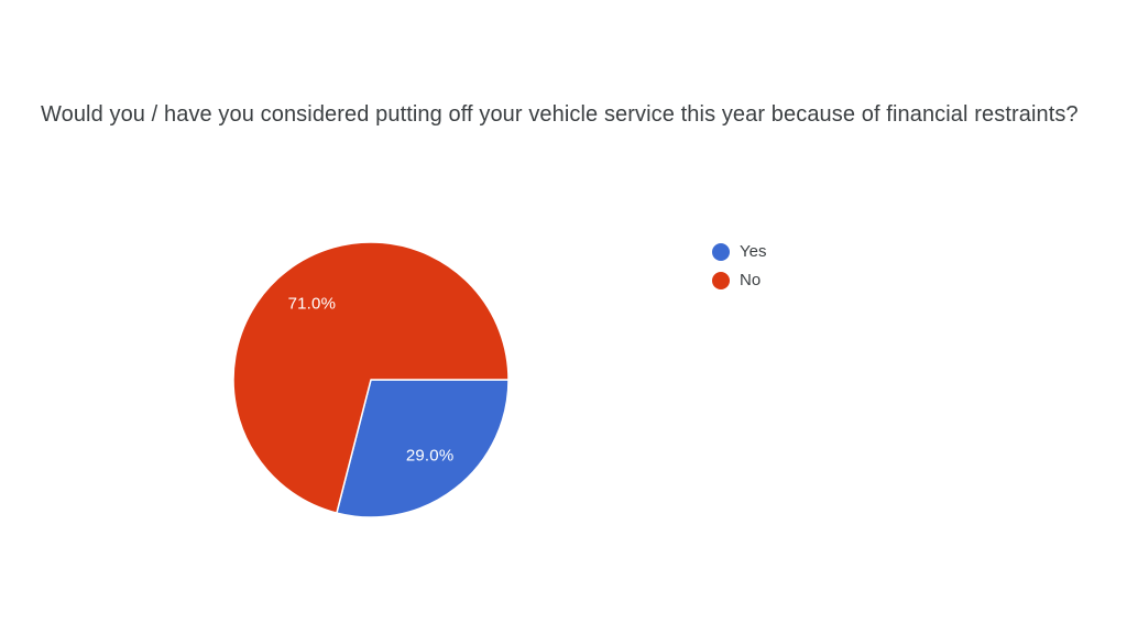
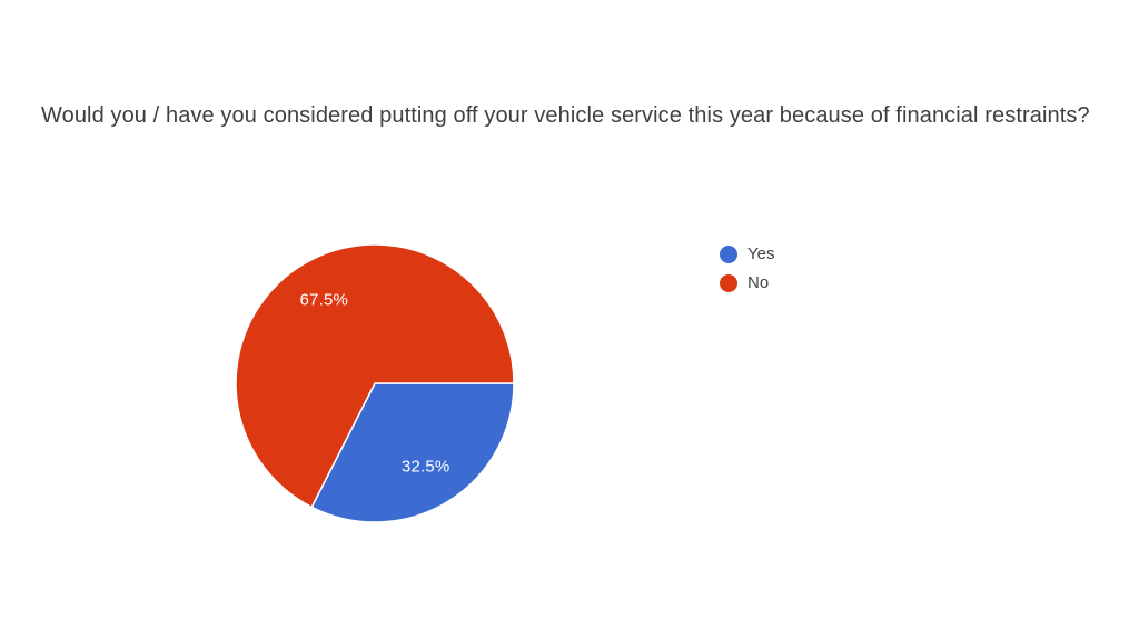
Yes: 29.0% -> 32.5%
No: 71.0% -> 67.5%
